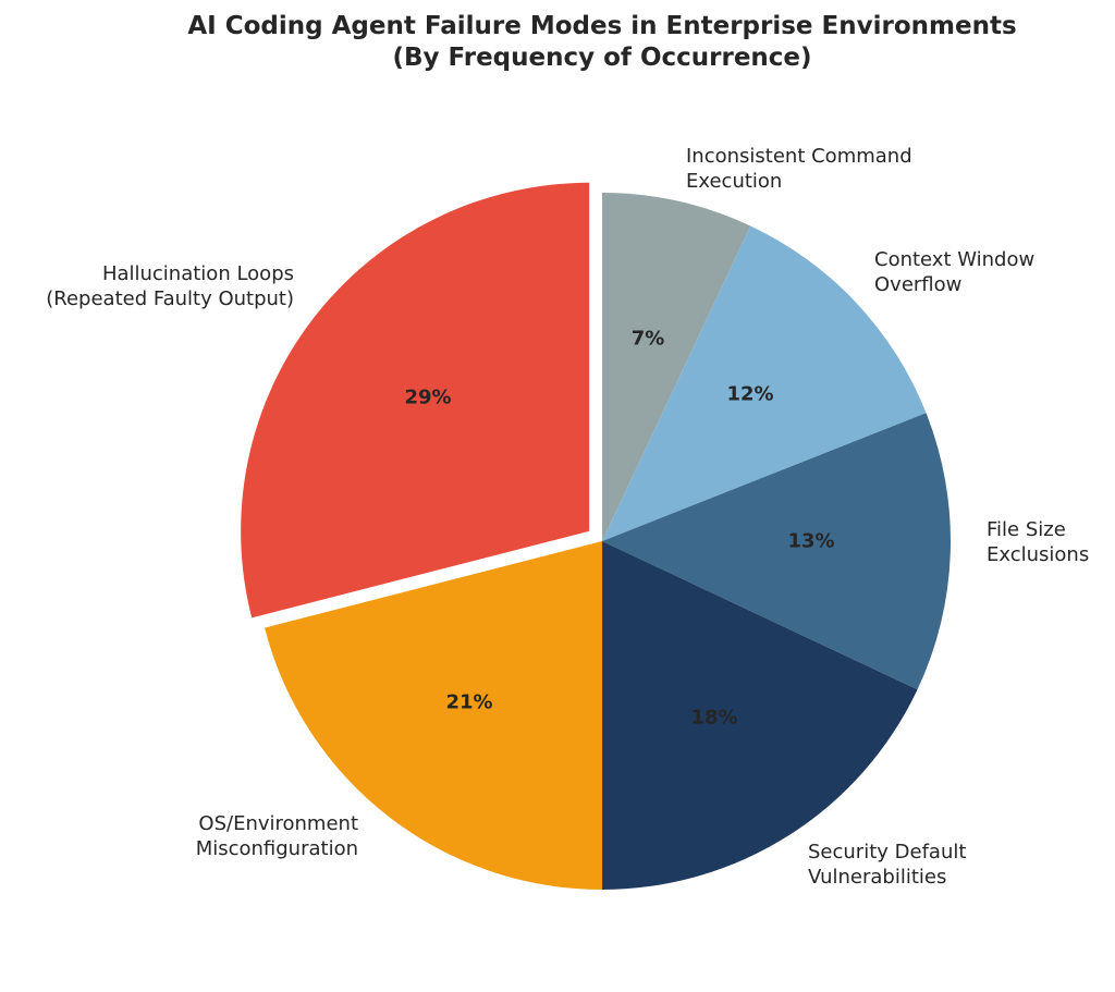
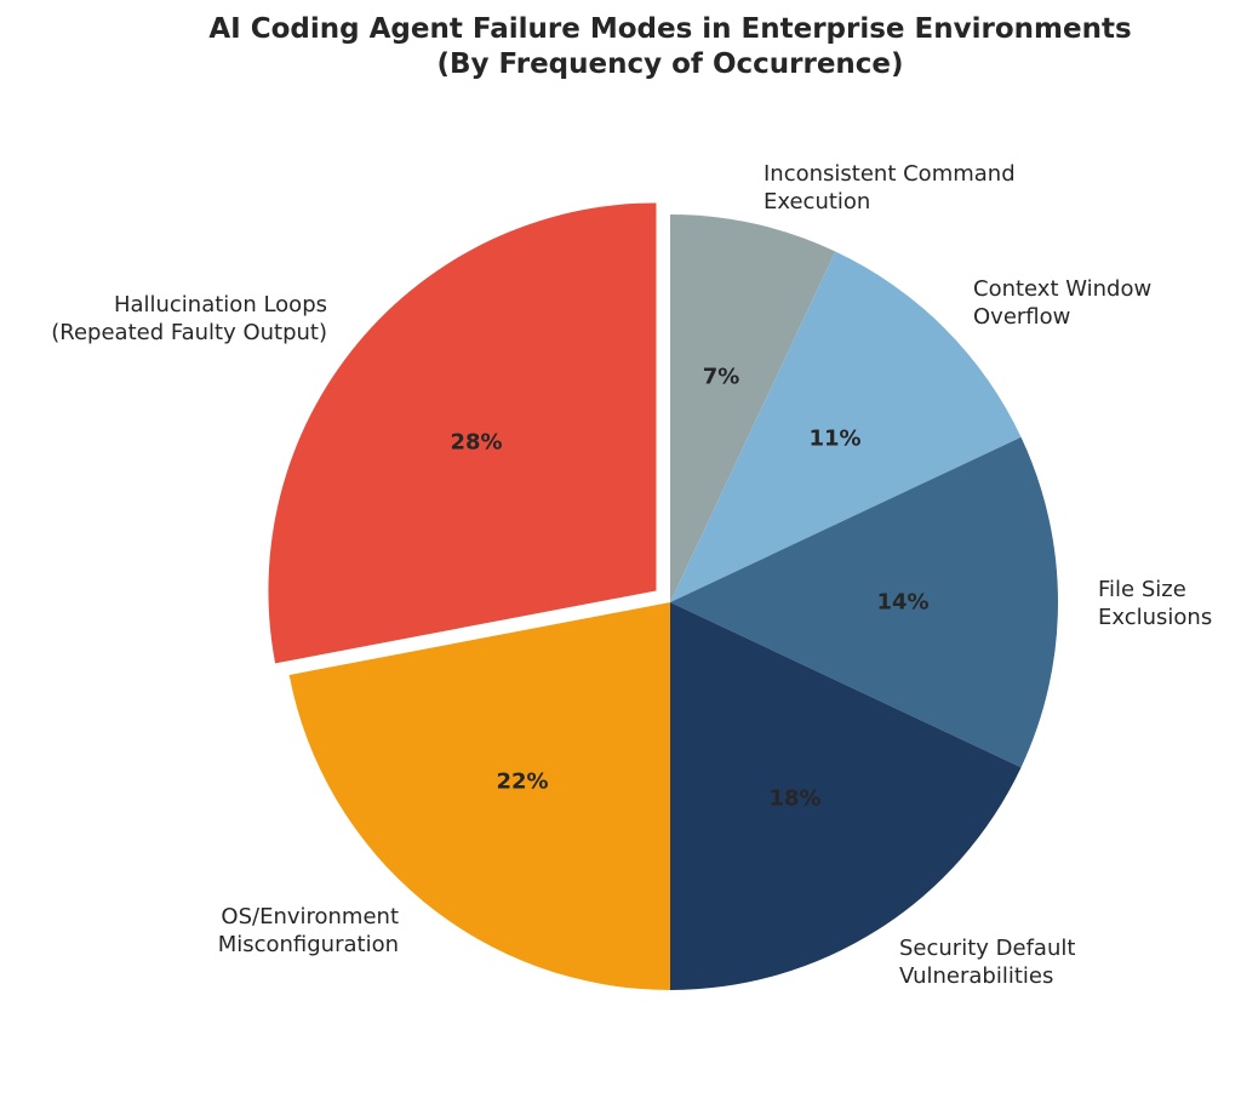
Context Window Overflow: 12% -> 11%
File Size Exclusions: 13% -> 14%
OS/Environment Misconfiguration: 21% -> 22%
Hallucination Loops (Repeated Faulty Output): 29% -> 28%
